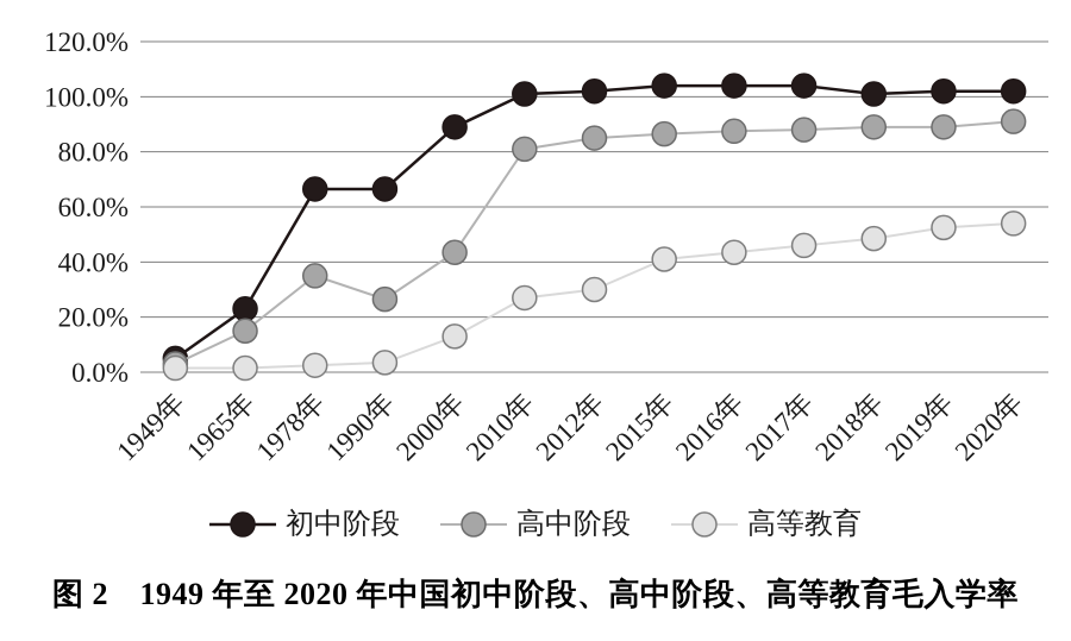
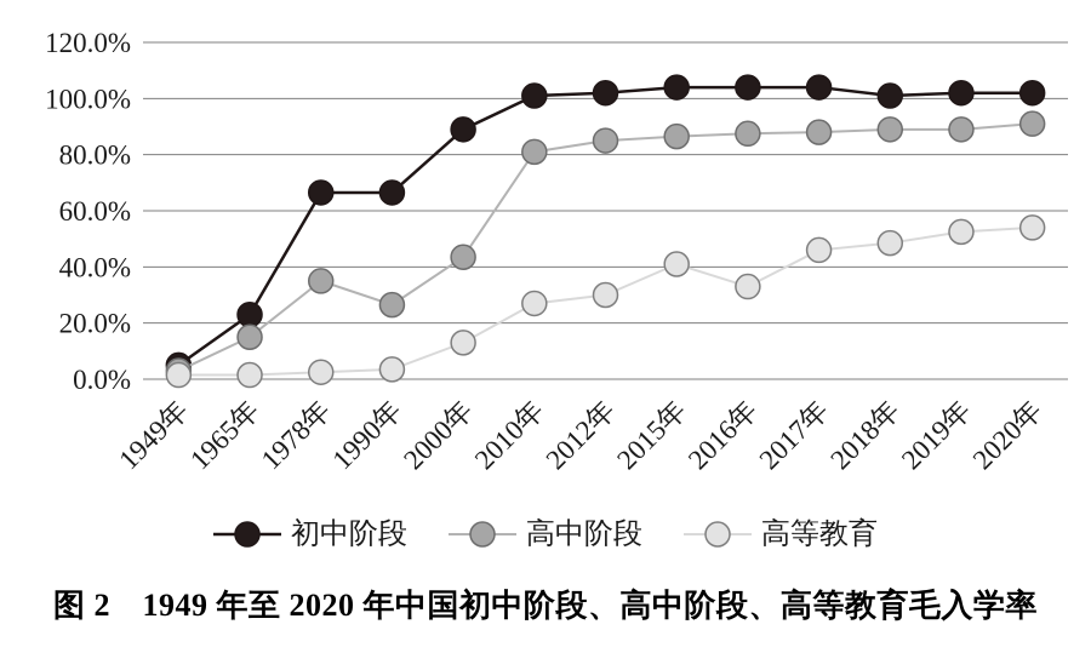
高等教育/2016年: 44% -> 33%
